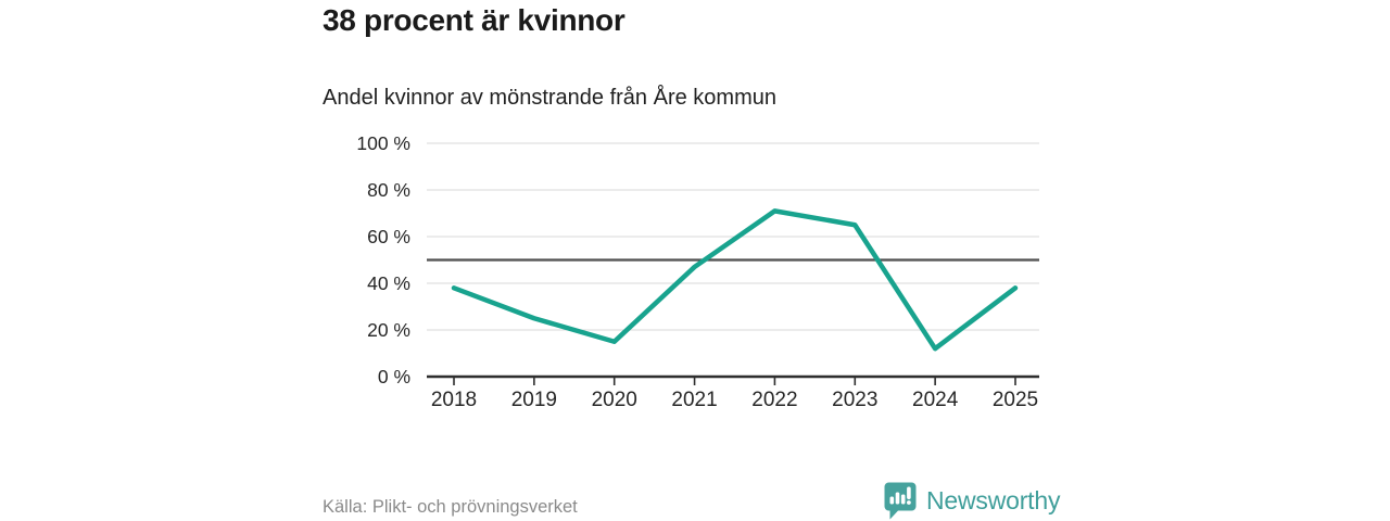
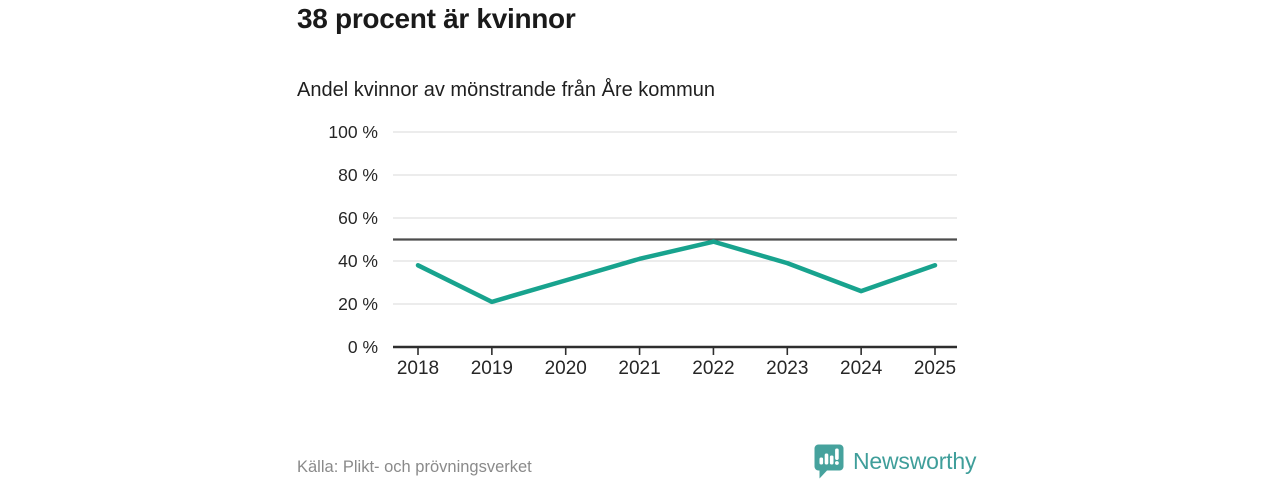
2019: 25% -> 21%
2020: 15% -> 31%
2021: 47% -> 41%
2022: 71% -> 49%
2023: 65% -> 39%
2024: 12% -> 26%
